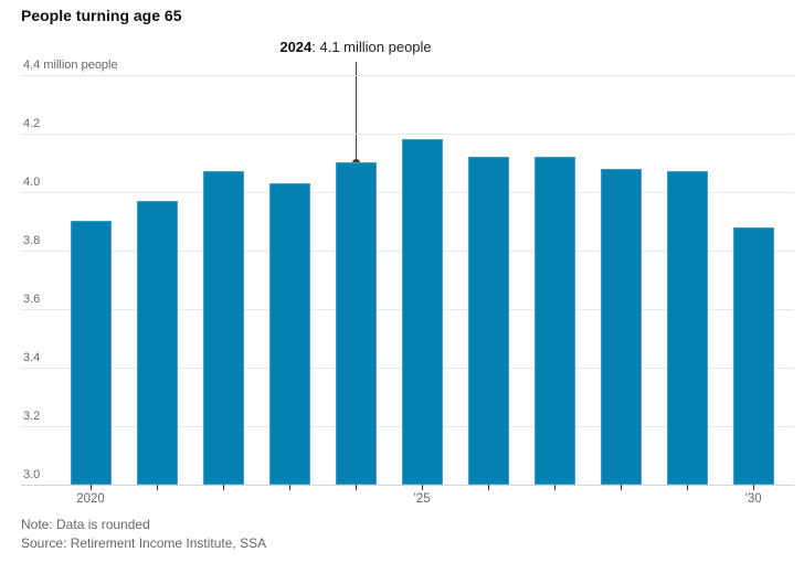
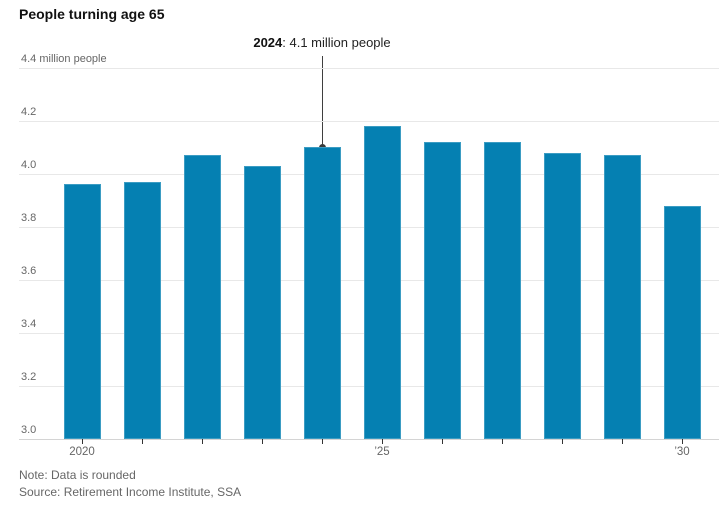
2020: 3.90 -> 3.96
